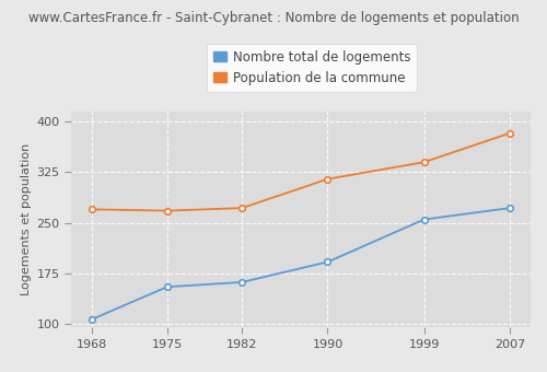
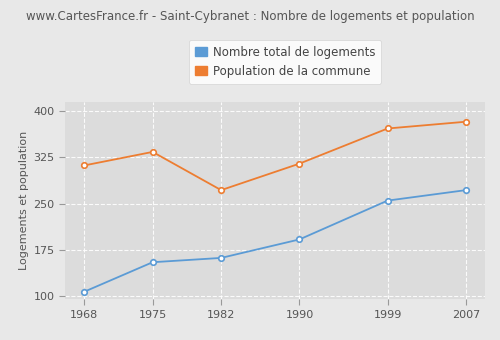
Population de la commune/1968: 270 -> 312
Population de la commune/1975: 268 -> 334
Population de la commune/1999: 340 -> 372
